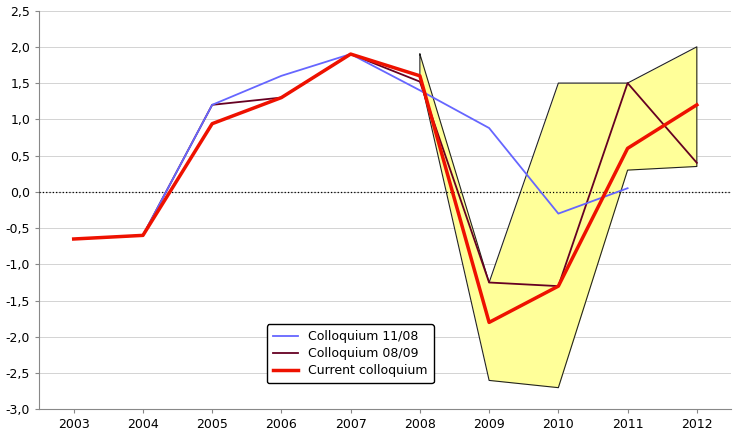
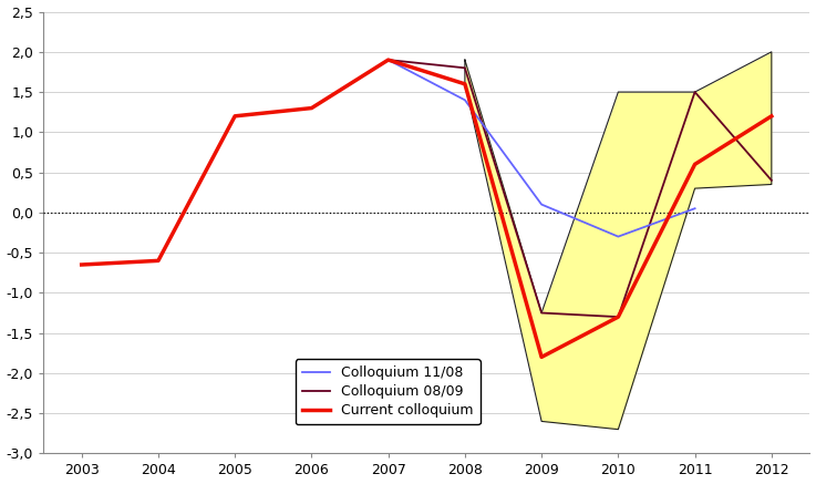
Current colloquium/2005: 0,94 -> 1,20
Colloquium 11/08/2006: 1,60 -> 1,30
Colloquium 08/09/2008: 1,52 -> 1,80
Colloquium 11/08/2009: 0,88 -> 0,10
